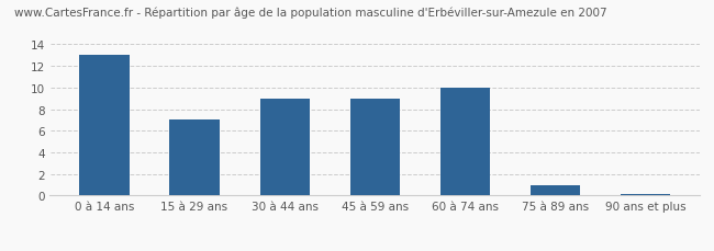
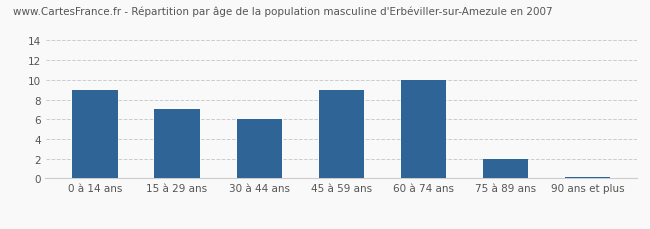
0 à 14 ans: 13.0 -> 9.0
30 à 44 ans: 9.0 -> 6.0
75 à 89 ans: 1.0 -> 2.0
